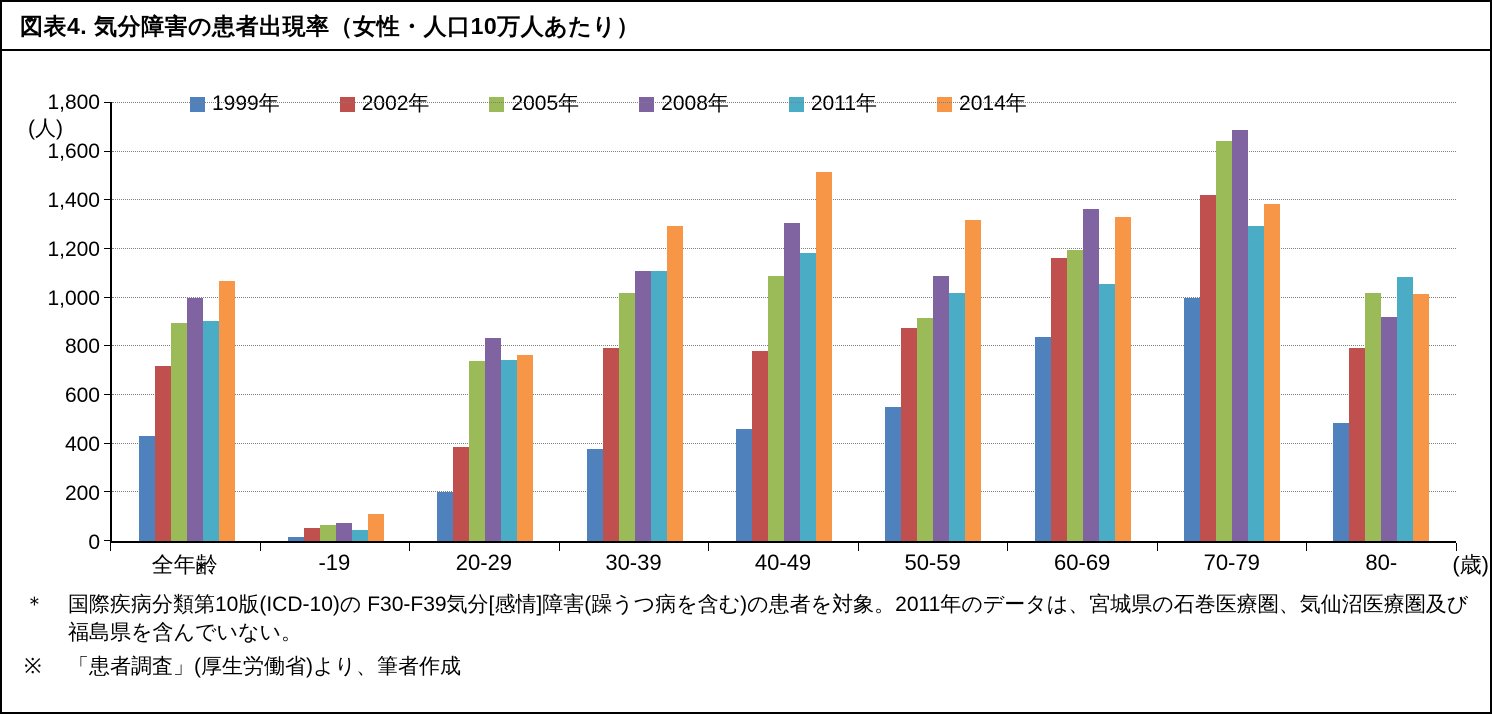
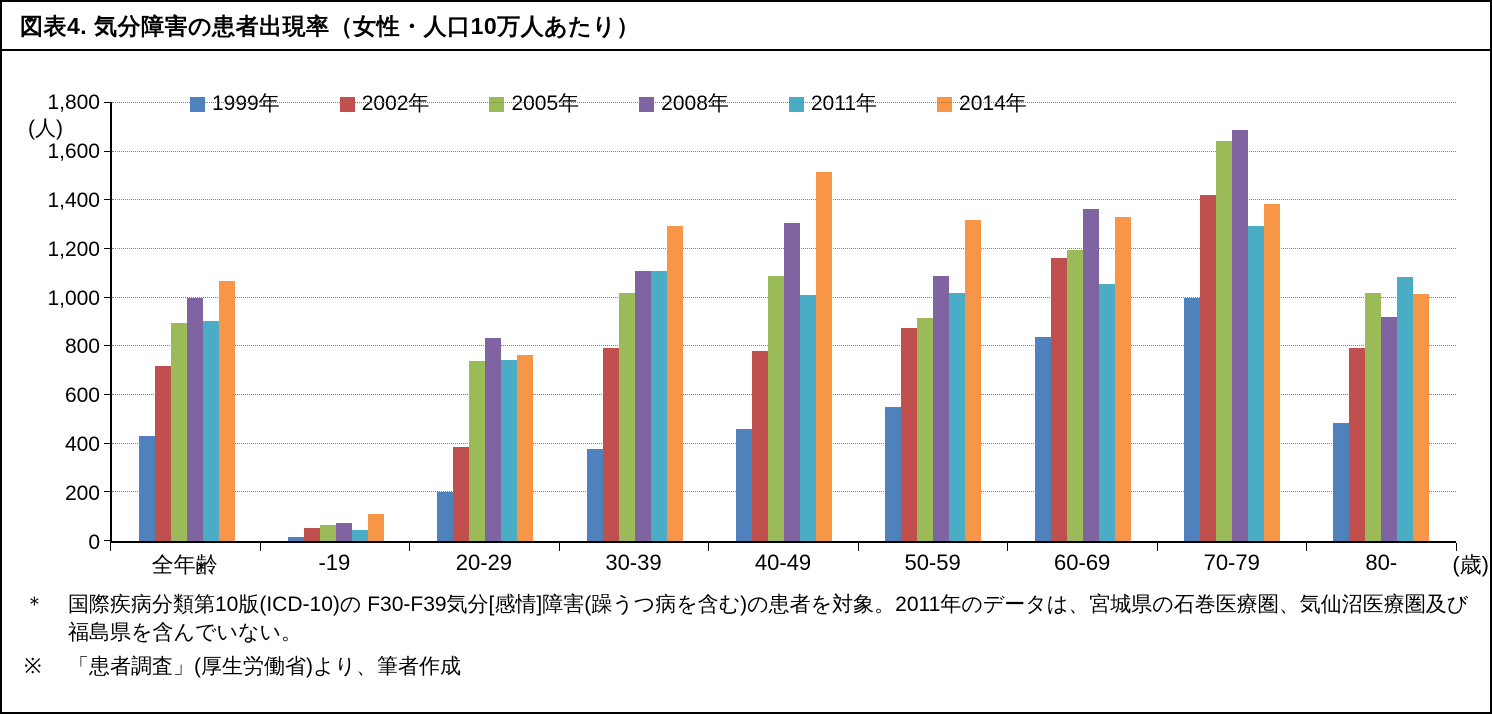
2011年/40-49: 1180 -> 1010
